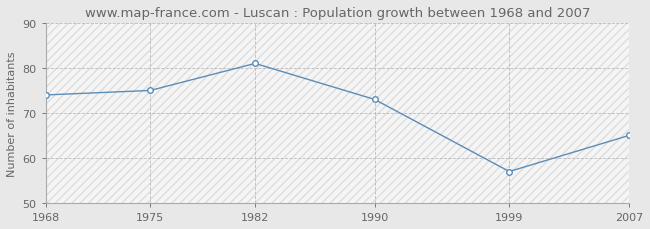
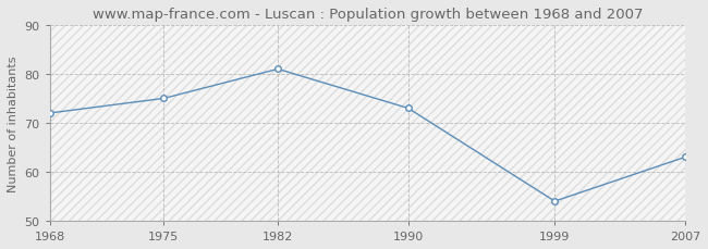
1968: 74 -> 72
1999: 57 -> 54
2007: 65 -> 63
